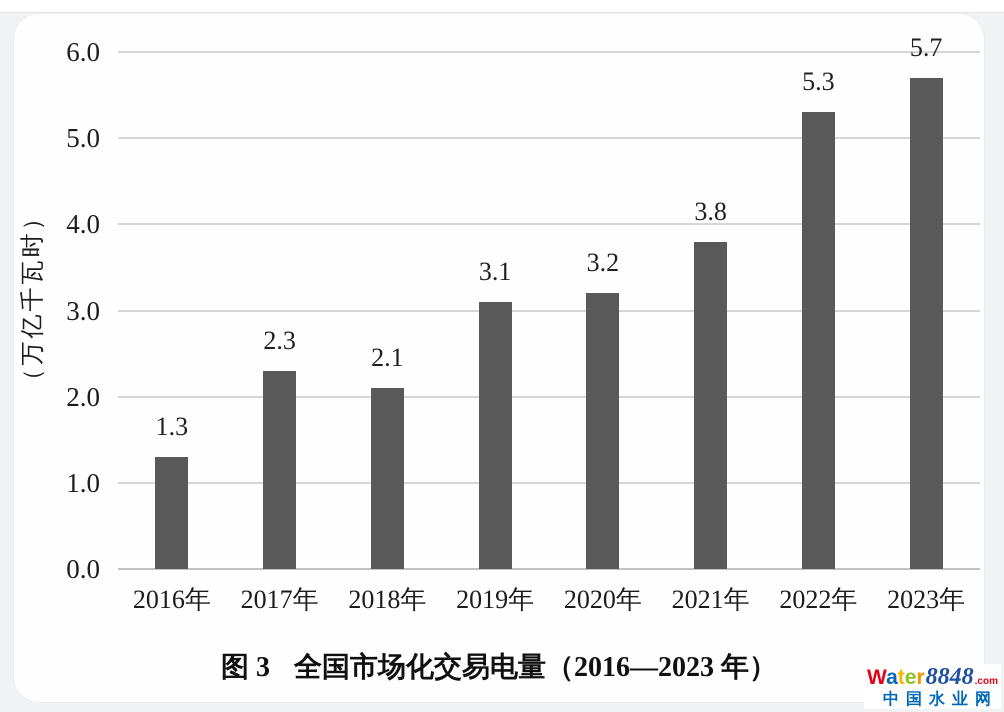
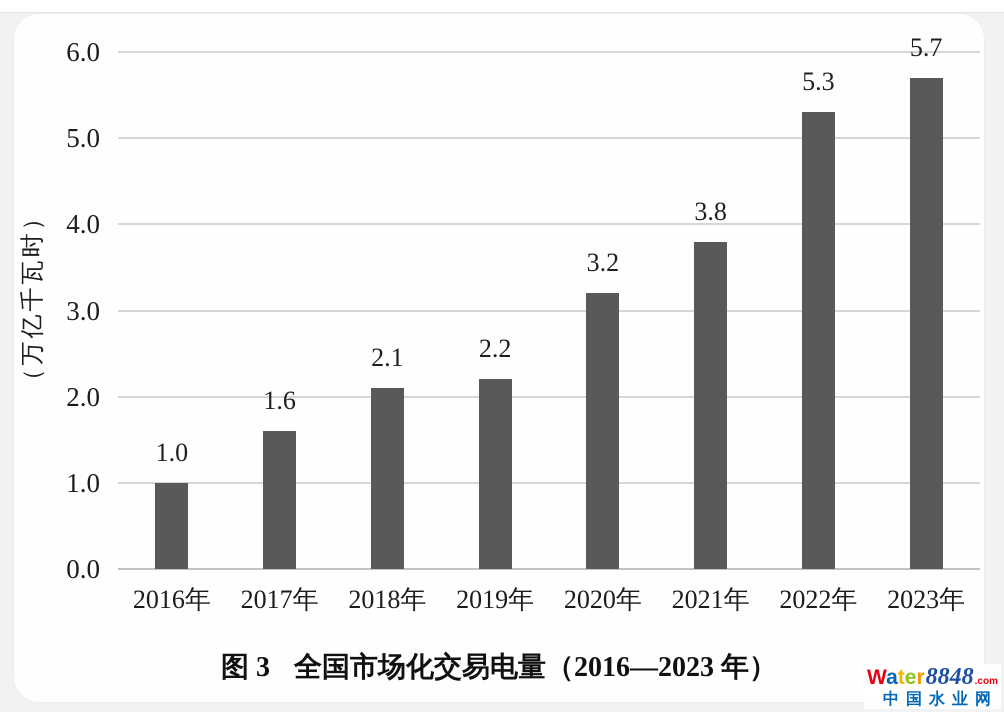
2016年: 1.3 -> 1.0
2017年: 2.3 -> 1.6
2019年: 3.1 -> 2.2
